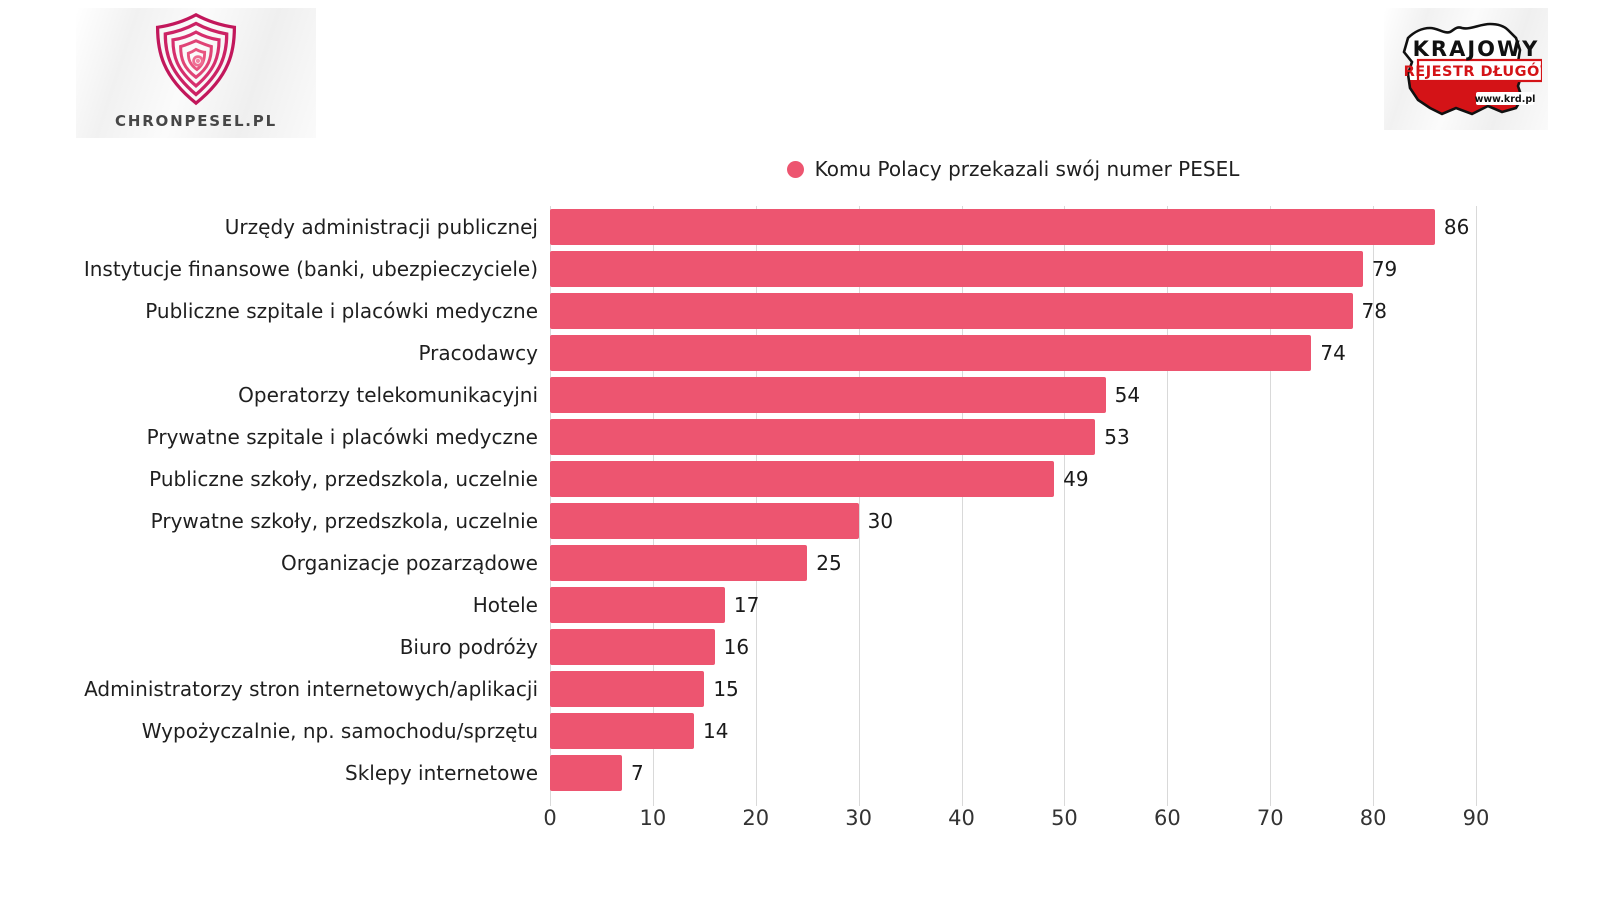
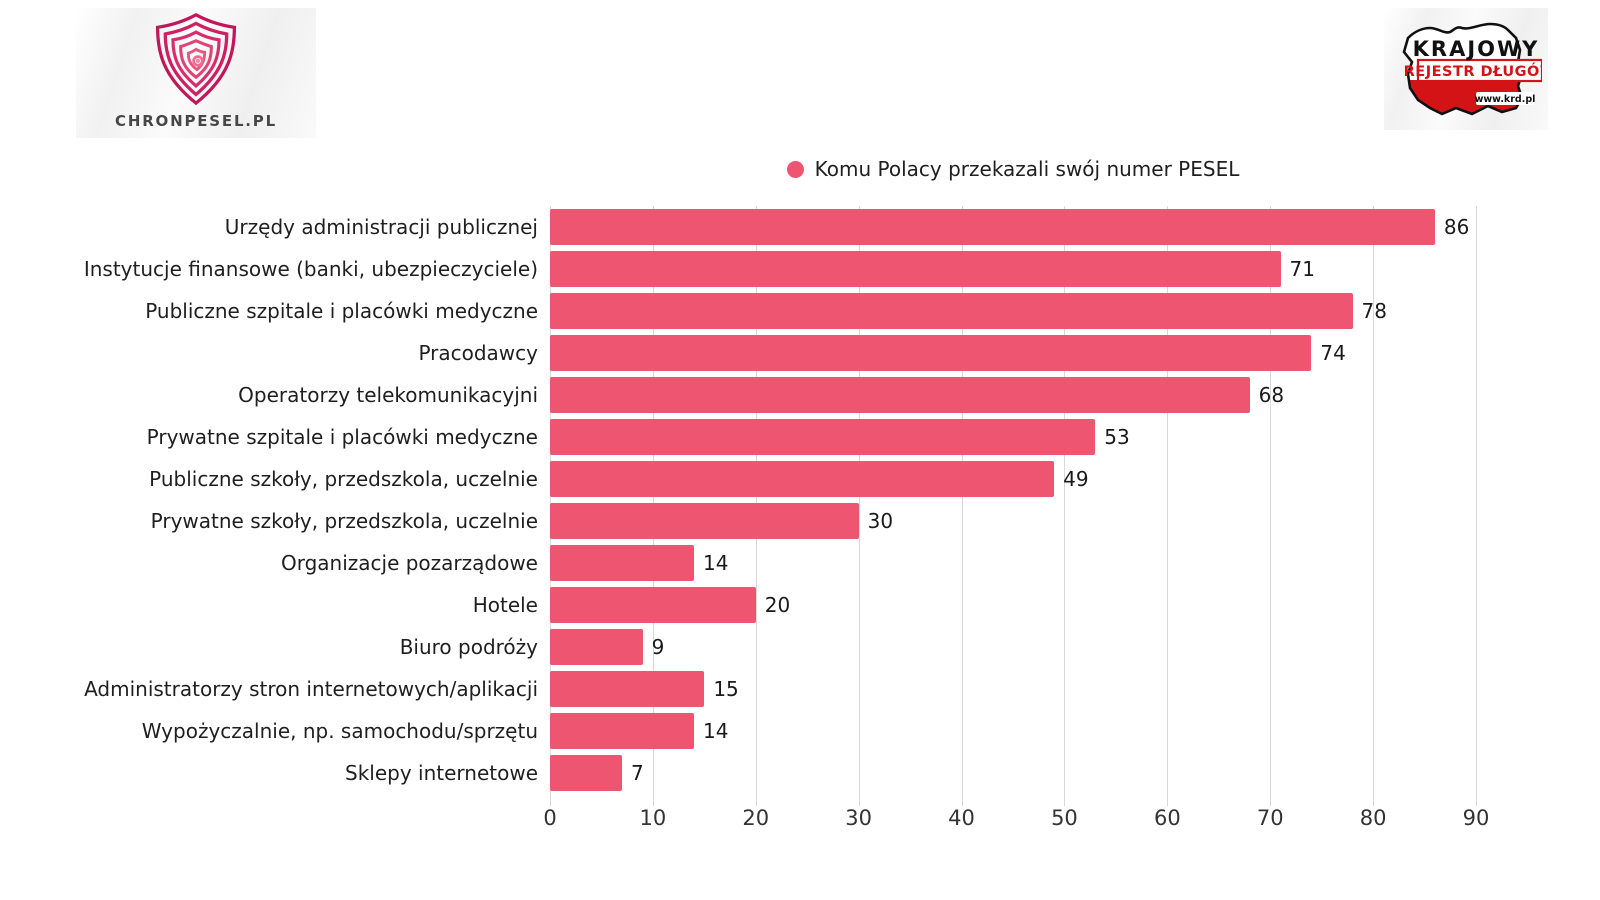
Instytucje finansowe (banki, ubezpieczyciele): 79 -> 71
Operatorzy telekomunikacyjni: 54 -> 68
Organizacje pozarządowe: 25 -> 14
Hotele: 17 -> 20
Biuro podróży: 16 -> 9
